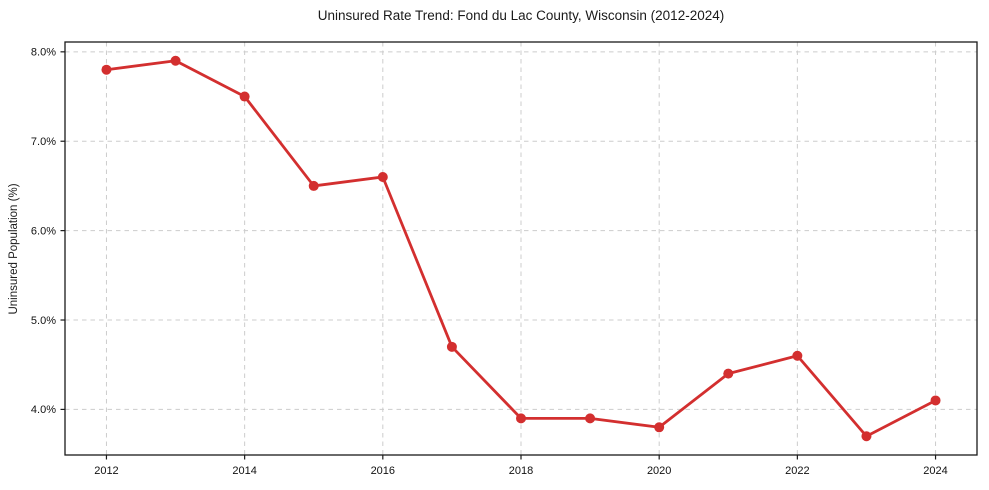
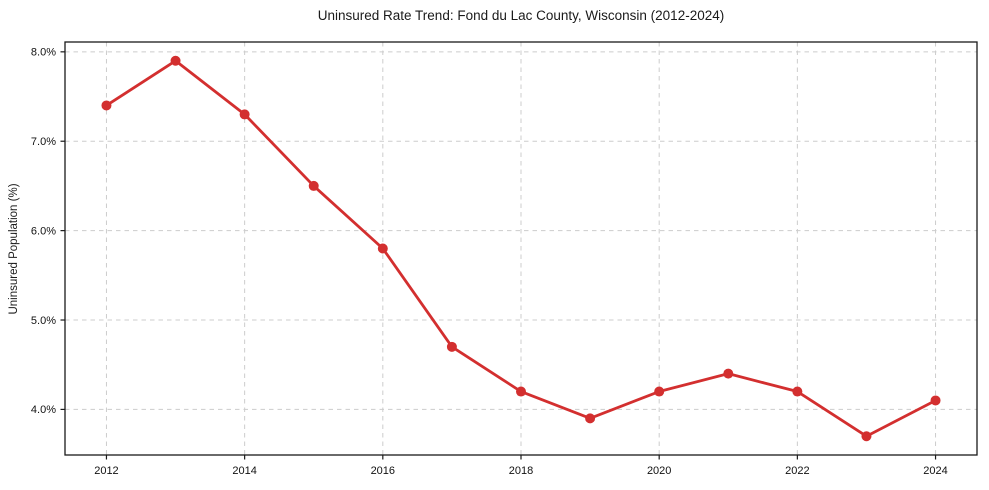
2012: 7.8% -> 7.4%
2014: 7.5% -> 7.3%
2016: 6.6% -> 5.8%
2018: 3.9% -> 4.2%
2020: 3.8% -> 4.2%
2022: 4.6% -> 4.2%
